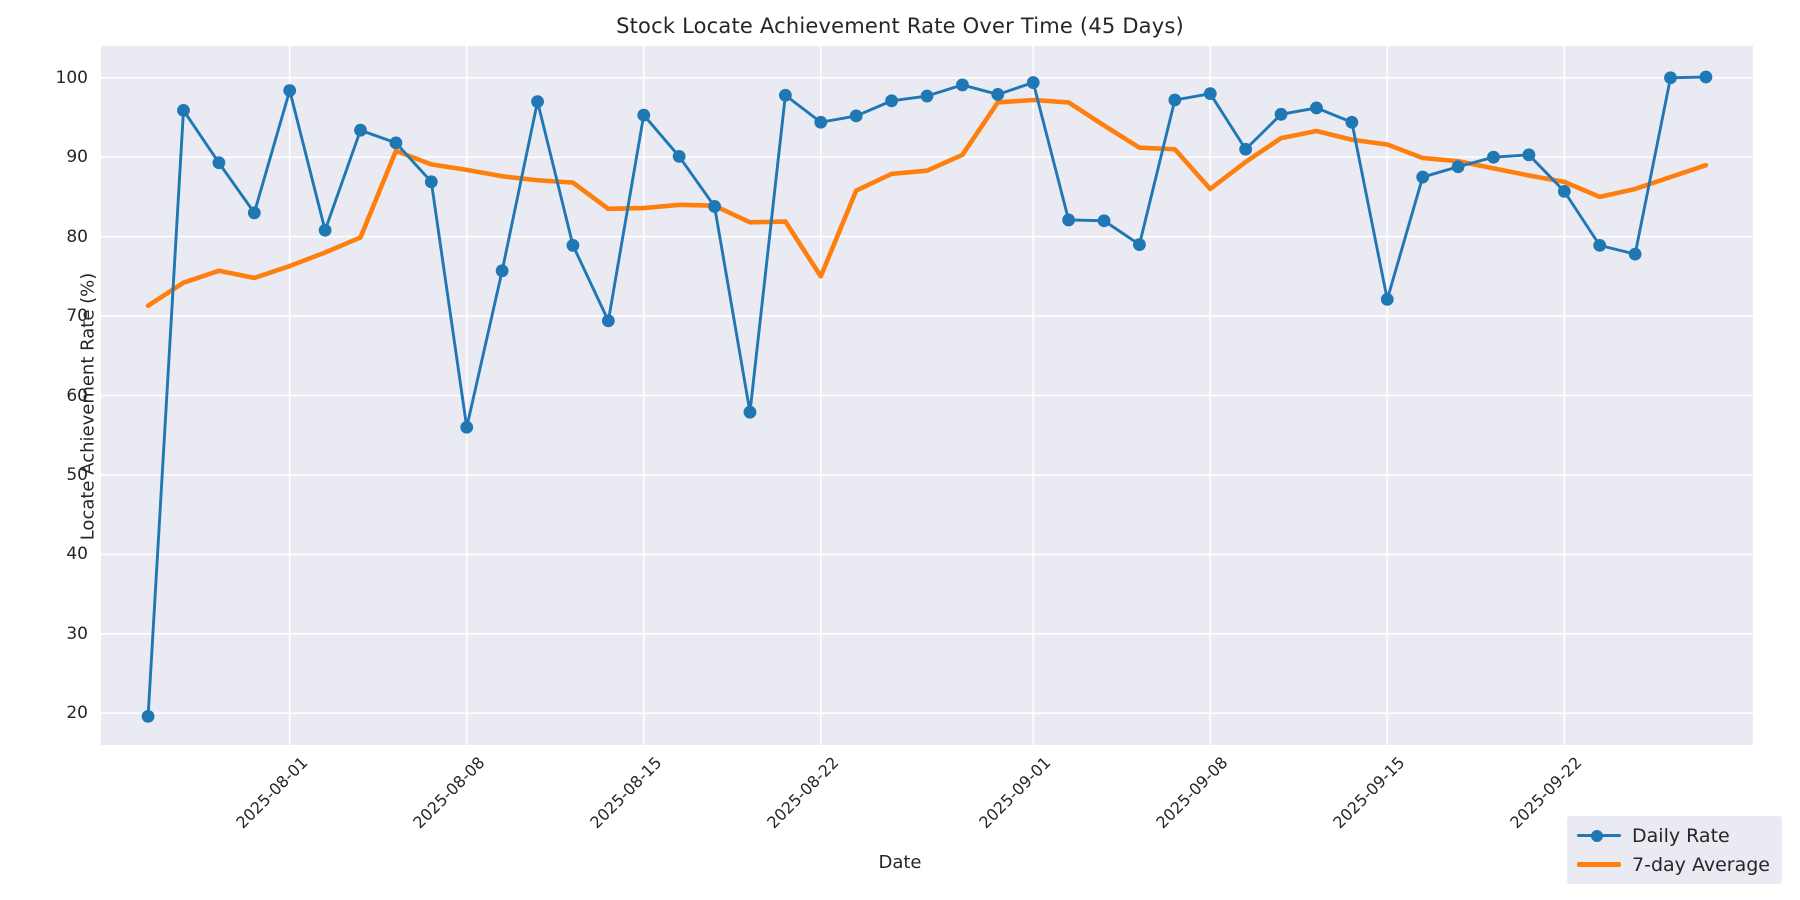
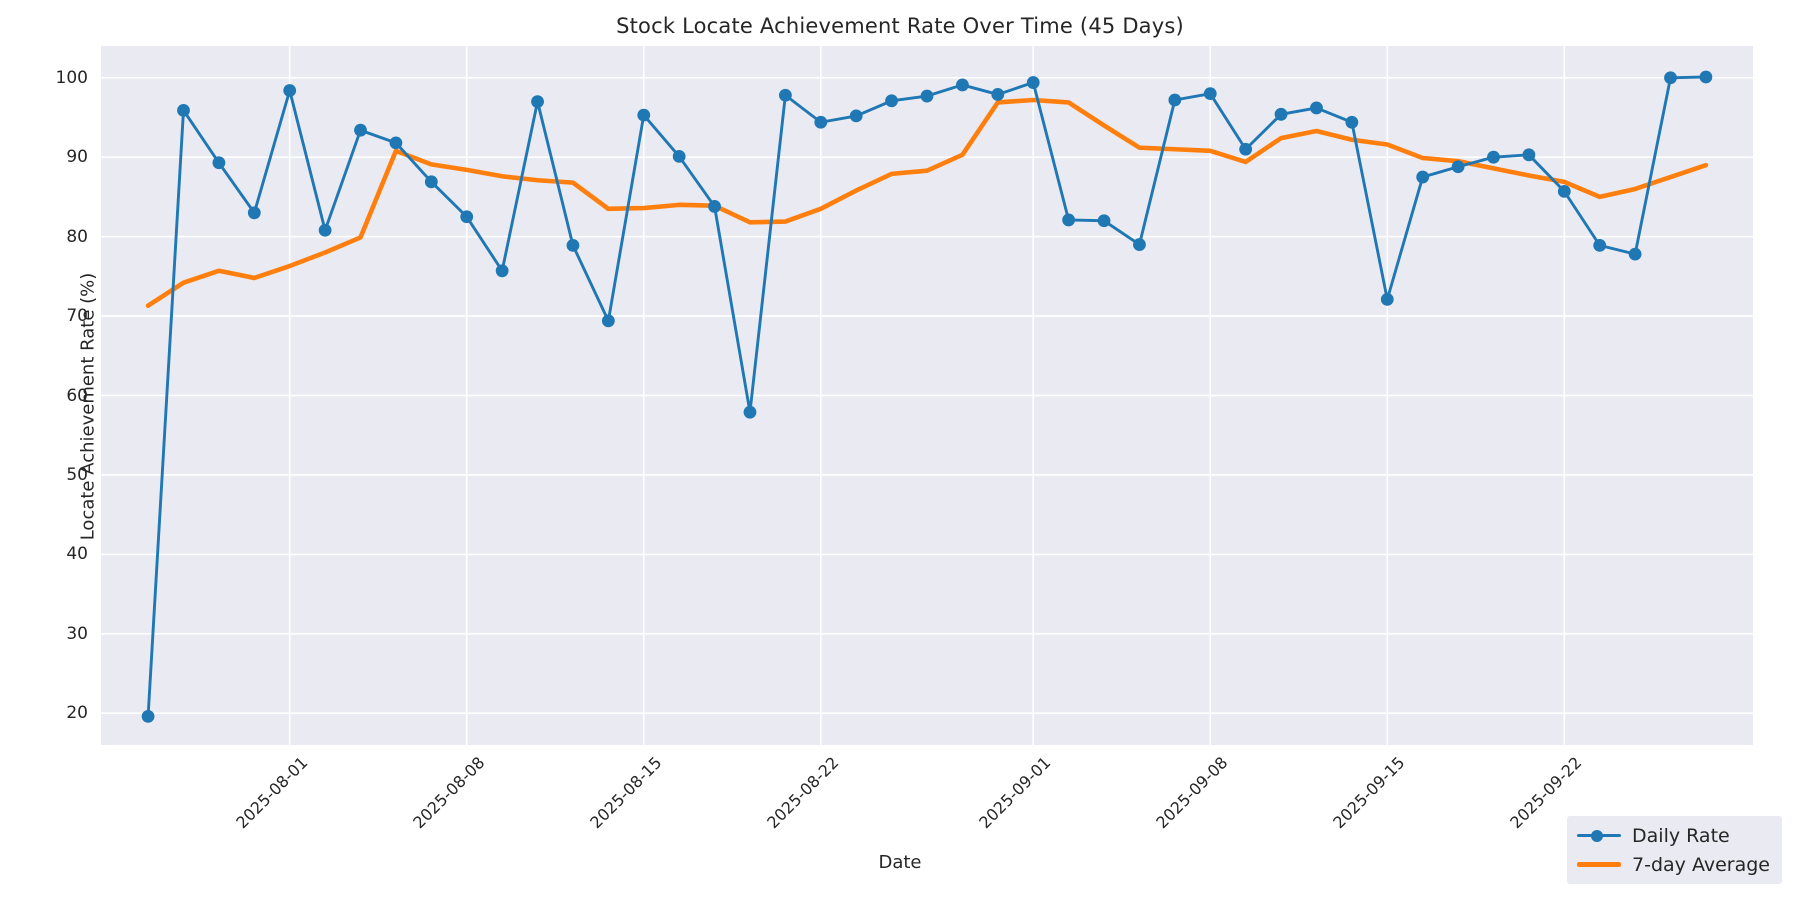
Daily Rate/2025-08-08: 56 -> 82
7-day Average/2025-08-22: 75 -> 84
7-day Average/2025-09-08: 86 -> 91
